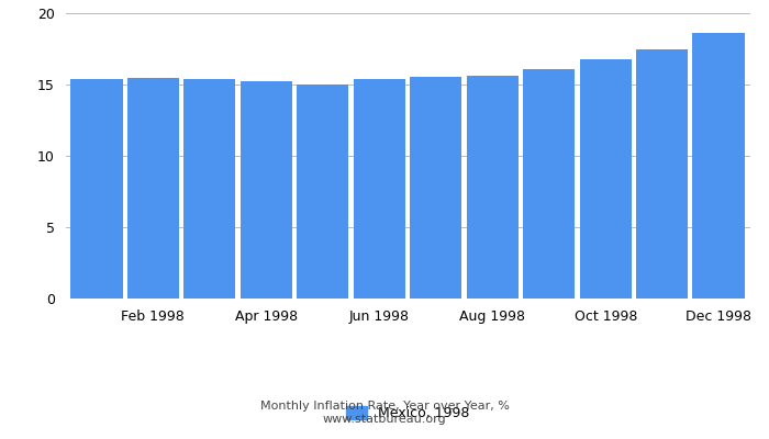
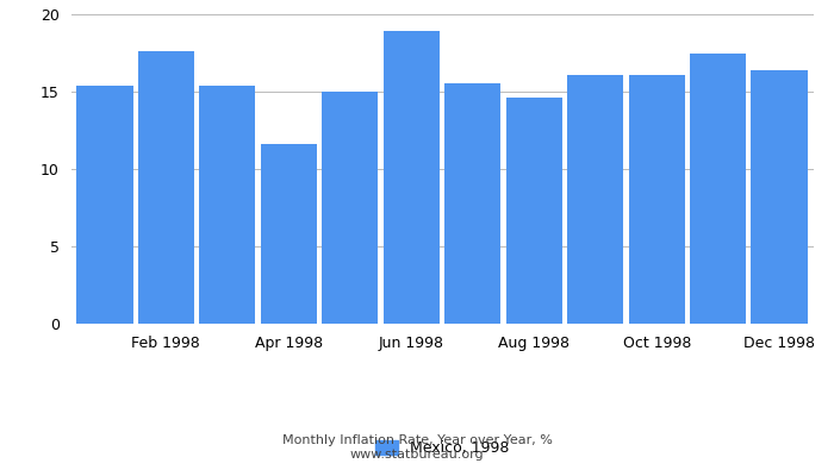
Feb 1998: 15.4 -> 17.6
Apr 1998: 15.2 -> 11.6
Jun 1998: 15.3 -> 18.9
Aug 1998: 15.6 -> 14.6
Oct 1998: 16.8 -> 16.1
Dec 1998: 18.6 -> 16.4
